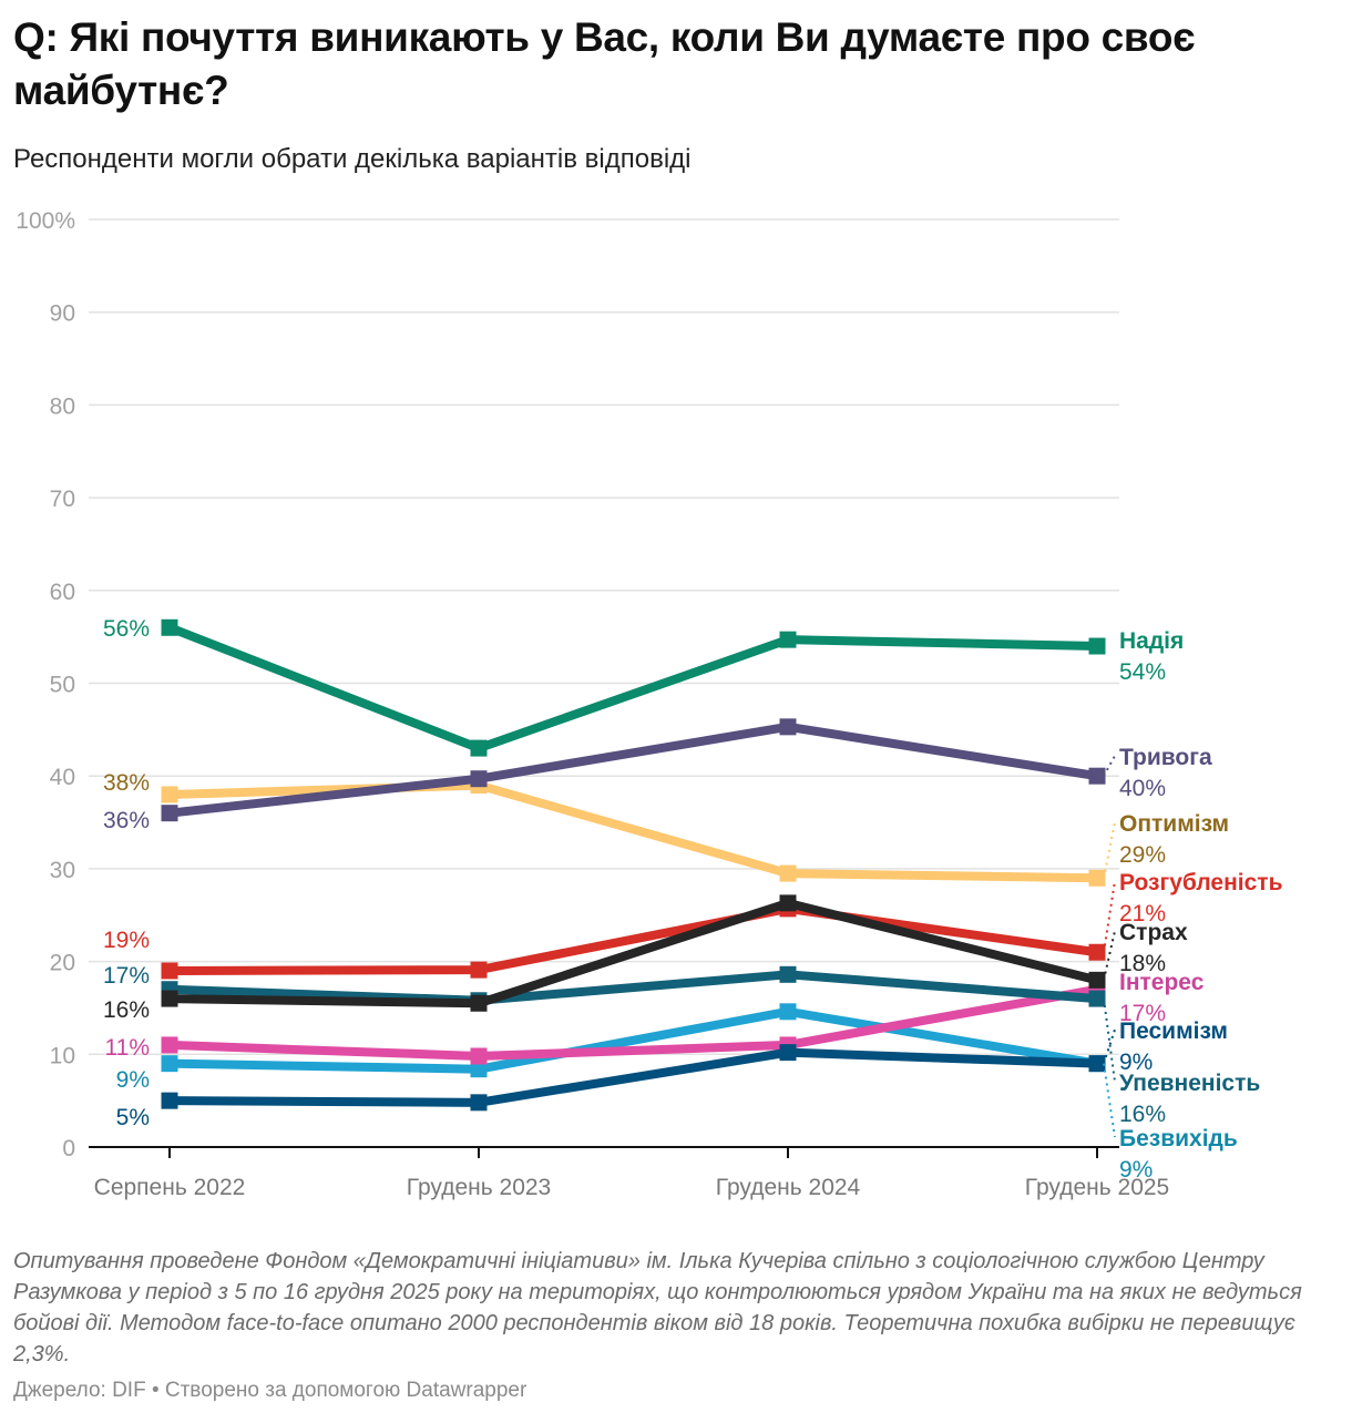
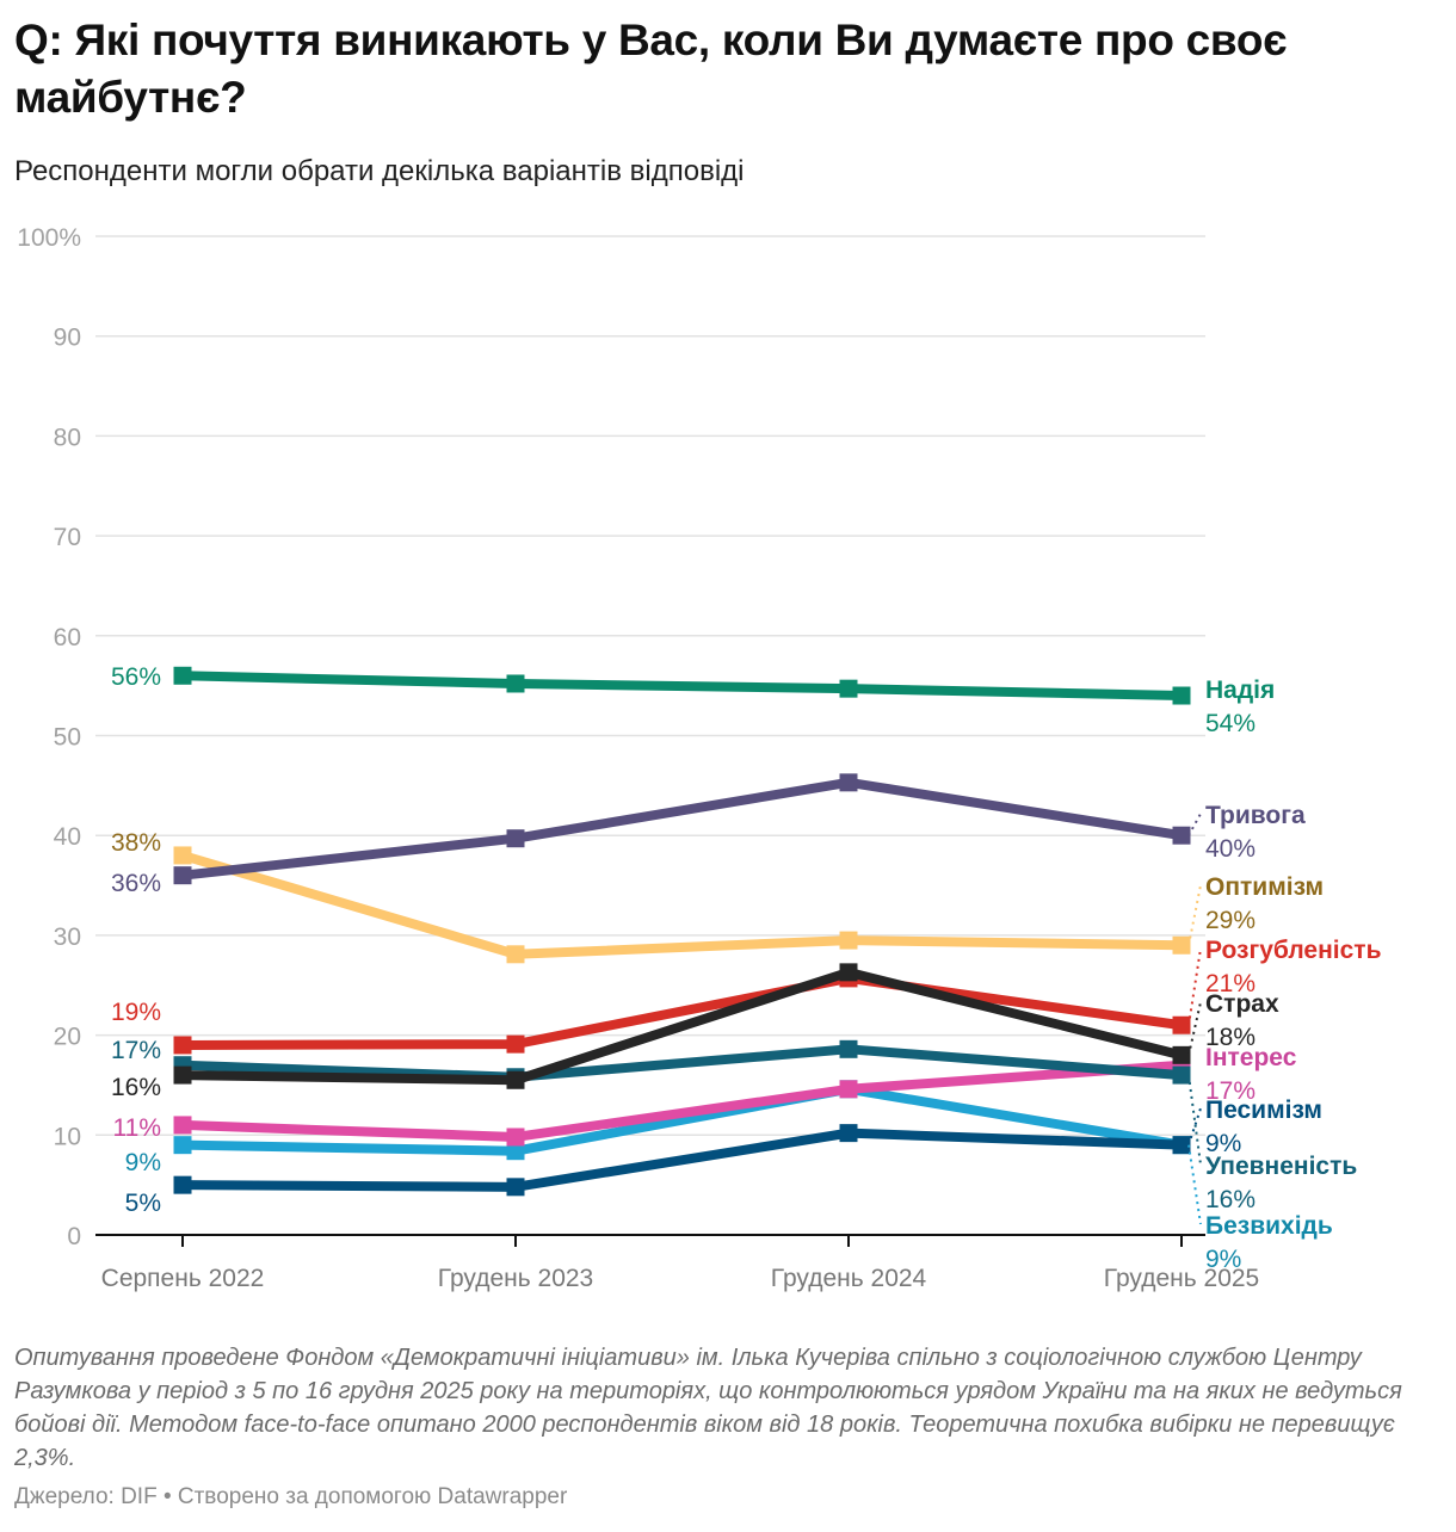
Надія/Грудень 2023: 43% -> 55%
Оптимізм/Грудень 2023: 39% -> 28%
Інтерес/Грудень 2024: 11% -> 15%
